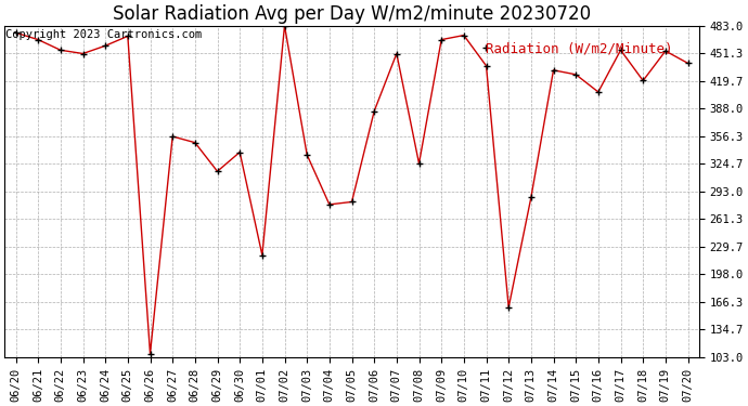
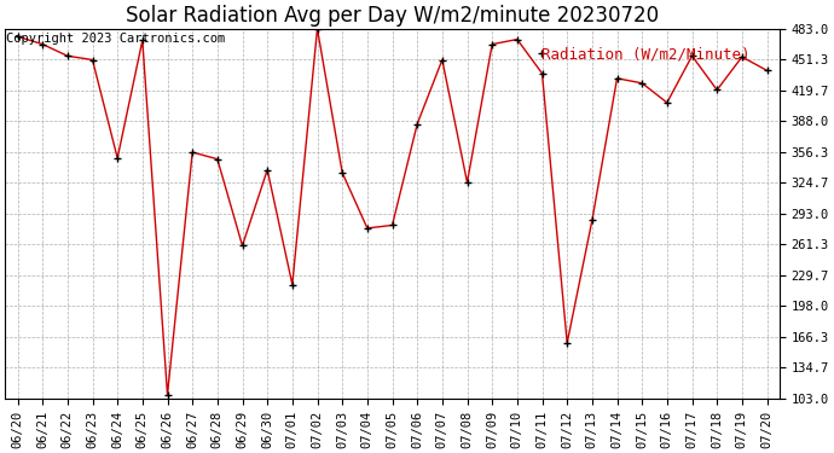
06/24: 460 -> 350
06/29: 316 -> 260
